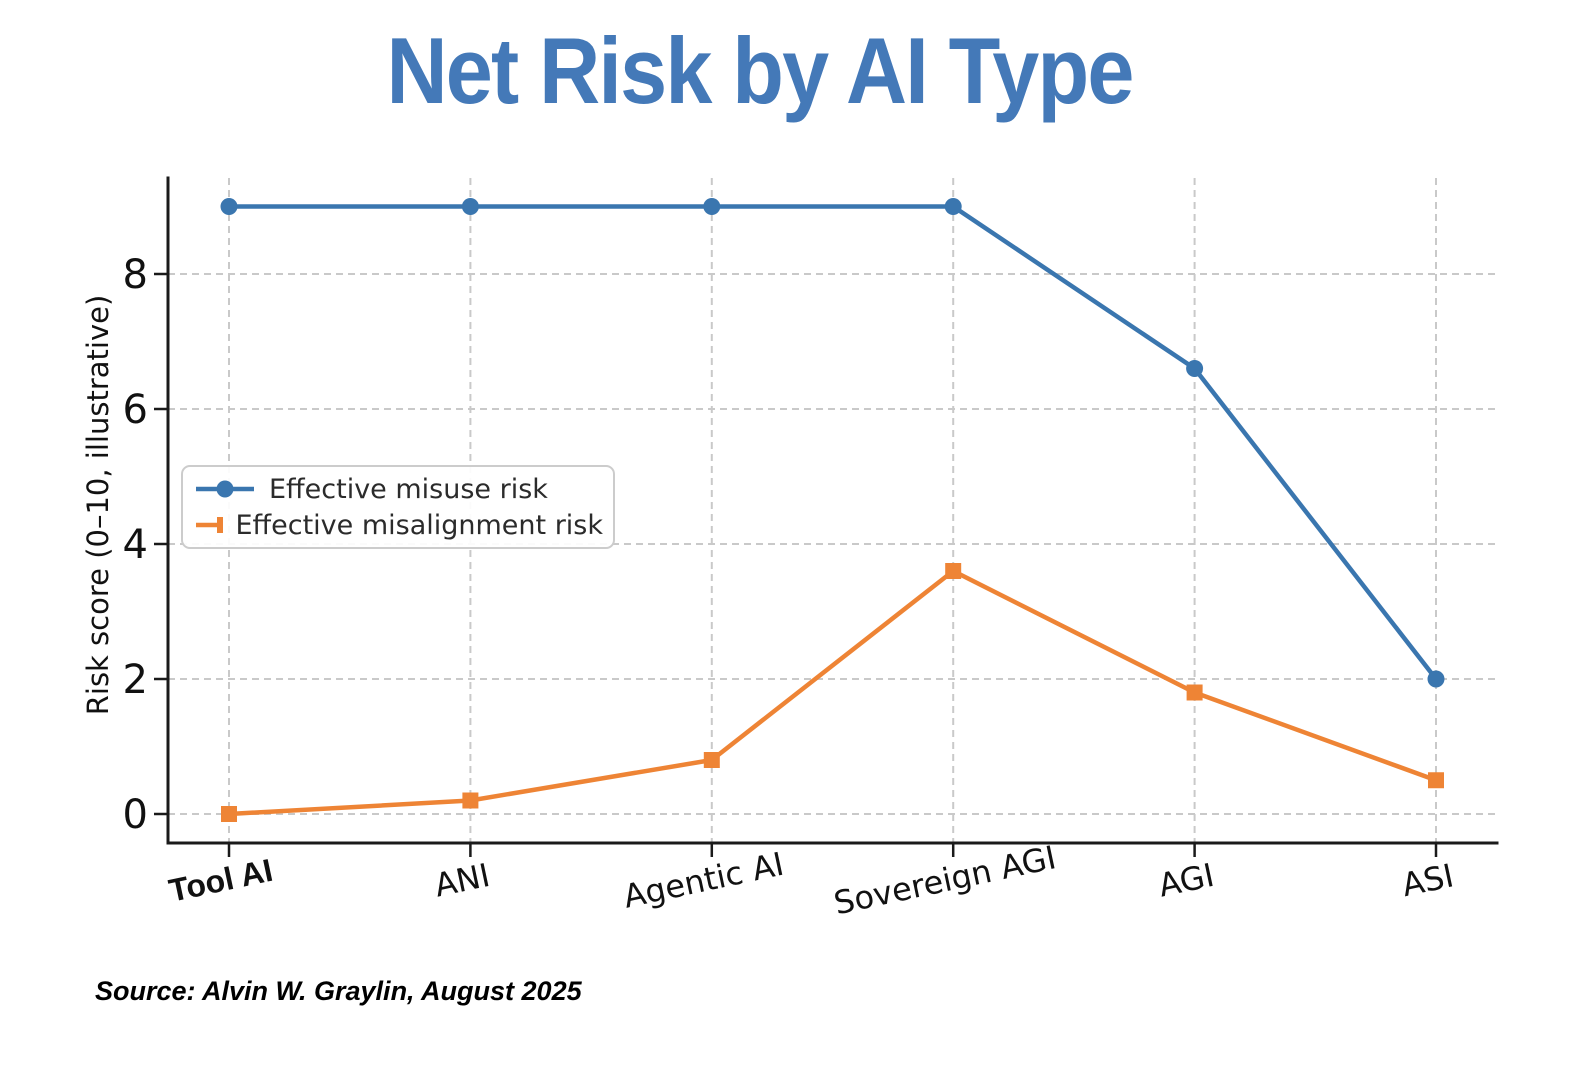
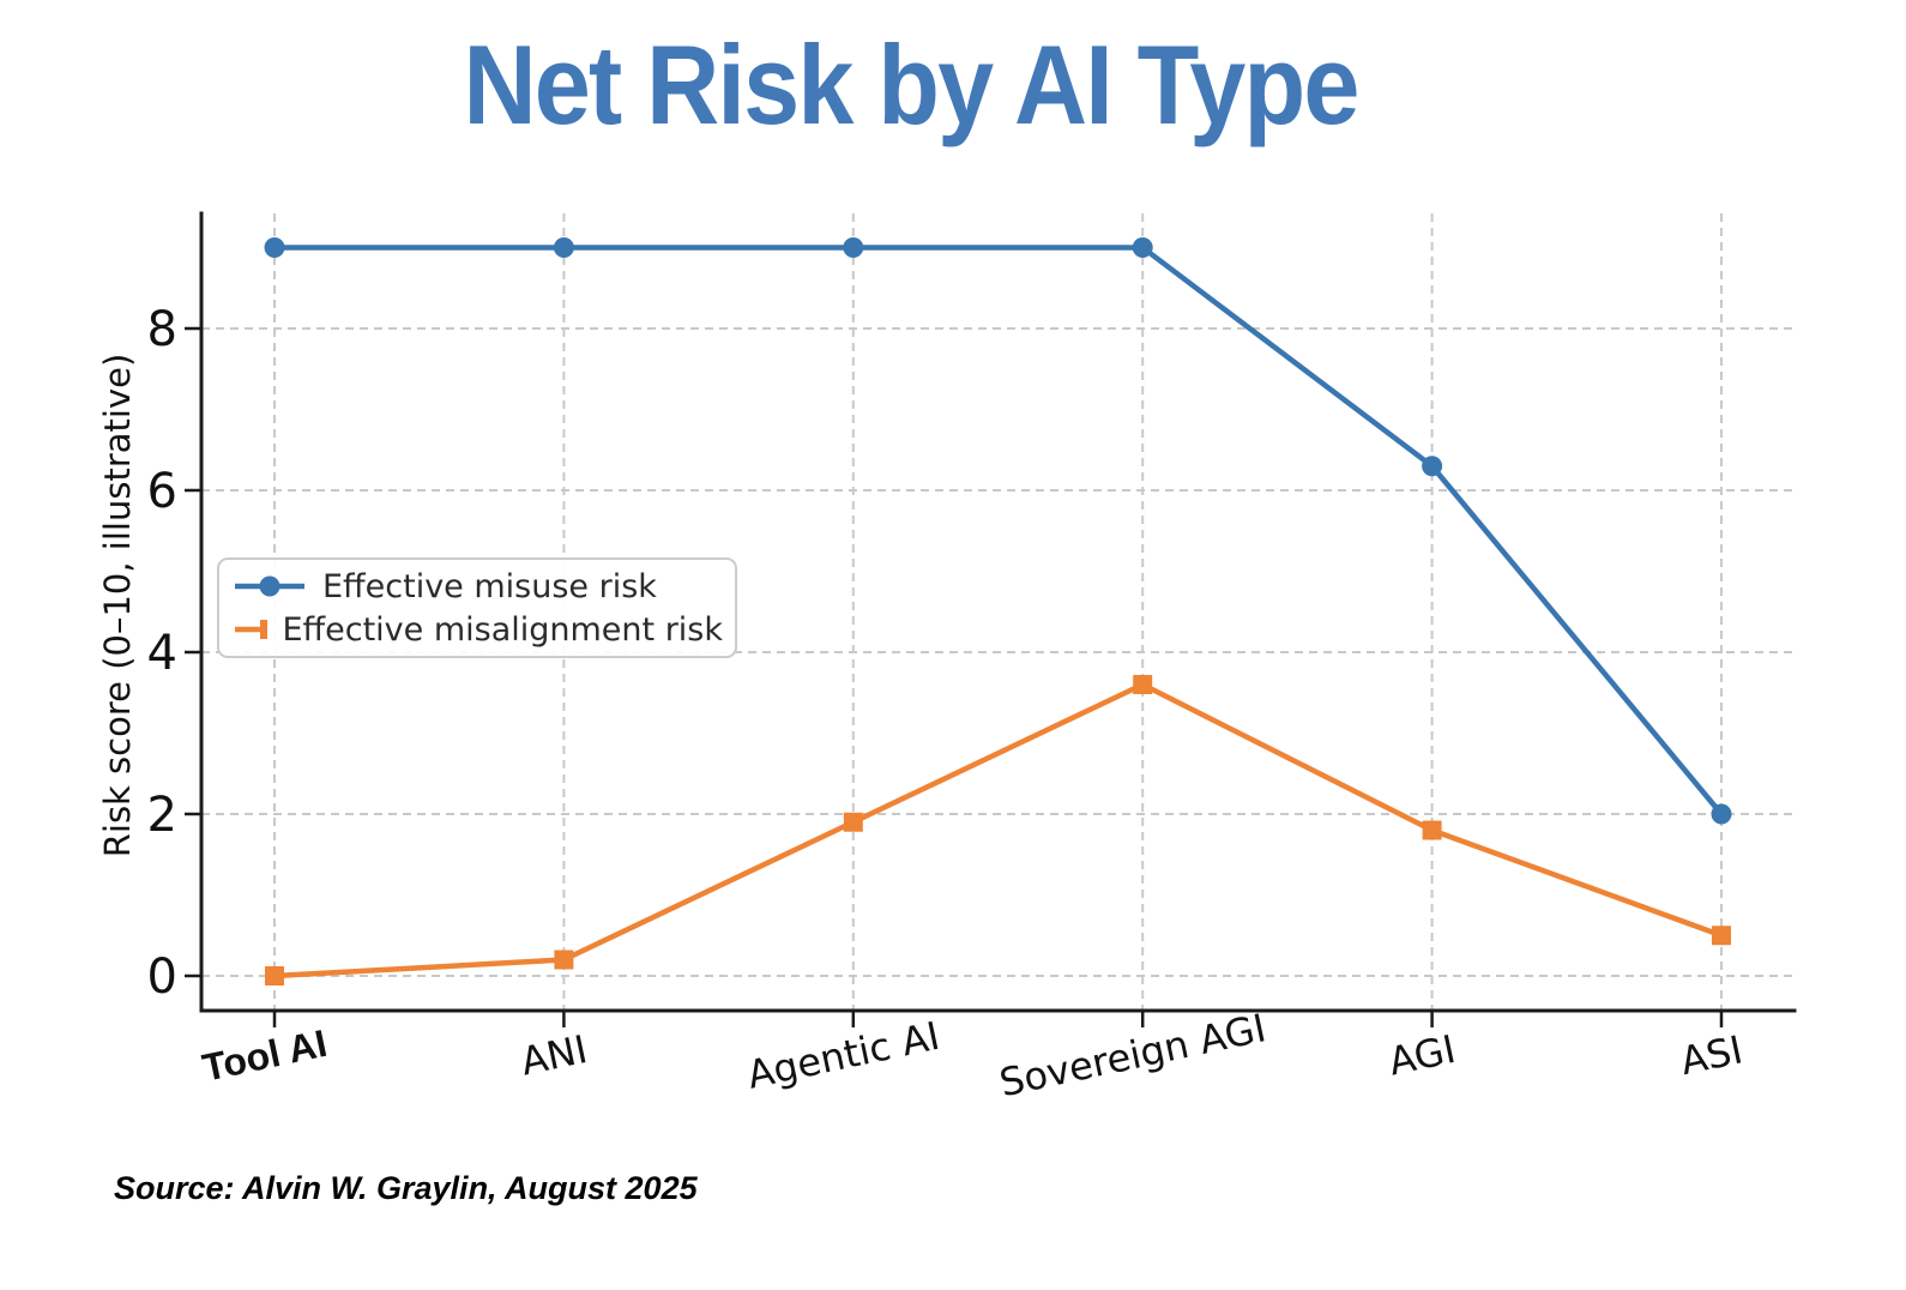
Effective misalignment risk/Agentic AI: 0.8 -> 1.9
Effective misuse risk/AGI: 6.6 -> 6.3
